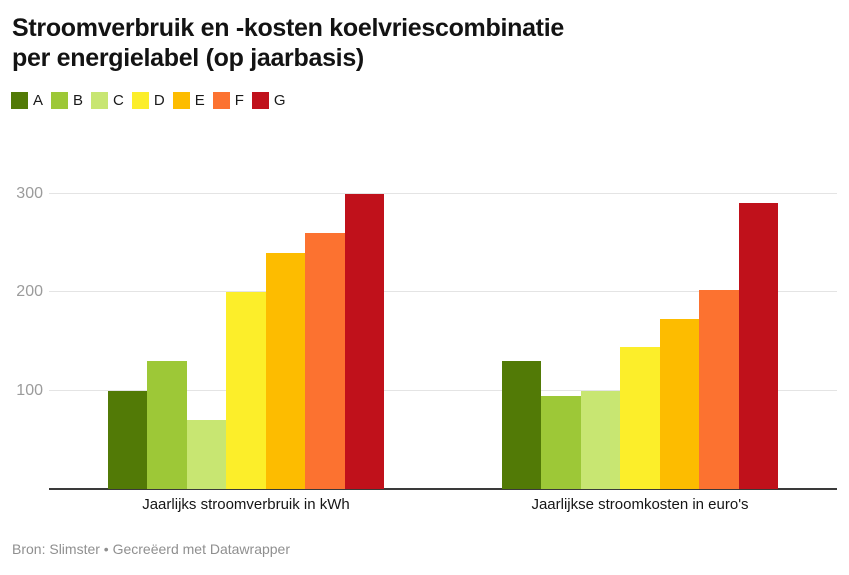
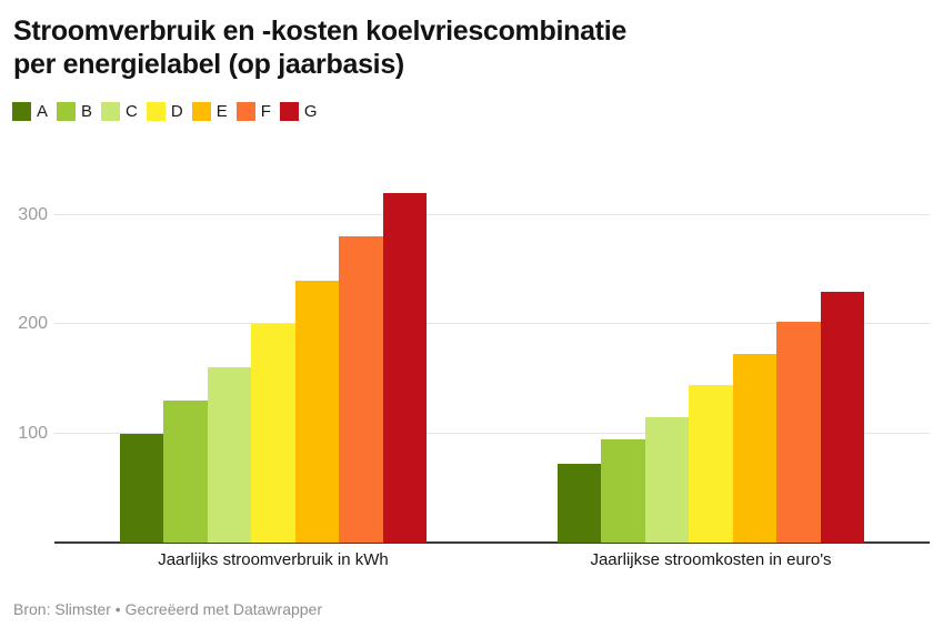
C/Jaarlijks stroomverbruik in kWh: 70 -> 160
F/Jaarlijks stroomverbruik in kWh: 260 -> 280
G/Jaarlijks stroomverbruik in kWh: 300 -> 320
A/Jaarlijkse stroomkosten in euro's: 130 -> 70
C/Jaarlijkse stroomkosten in euro's: 100 -> 120
G/Jaarlijkse stroomkosten in euro's: 290 -> 230
